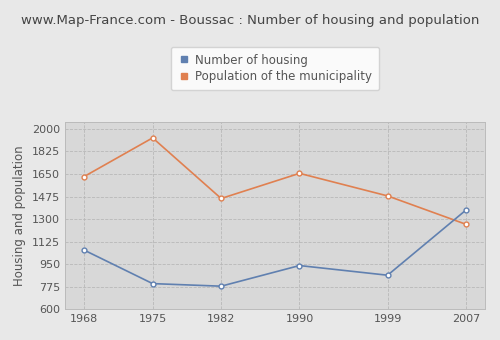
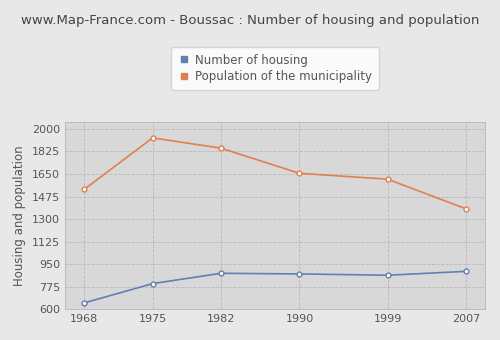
Number of housing/1968: 1060 -> 650
Population of the municipality/1968: 1630 -> 1530
Number of housing/1982: 780 -> 880
Population of the municipality/1982: 1460 -> 1850
Number of housing/1990: 940 -> 880
Population of the municipality/1999: 1480 -> 1610
Number of housing/2007: 1370 -> 900
Population of the municipality/2007: 1260 -> 1380
